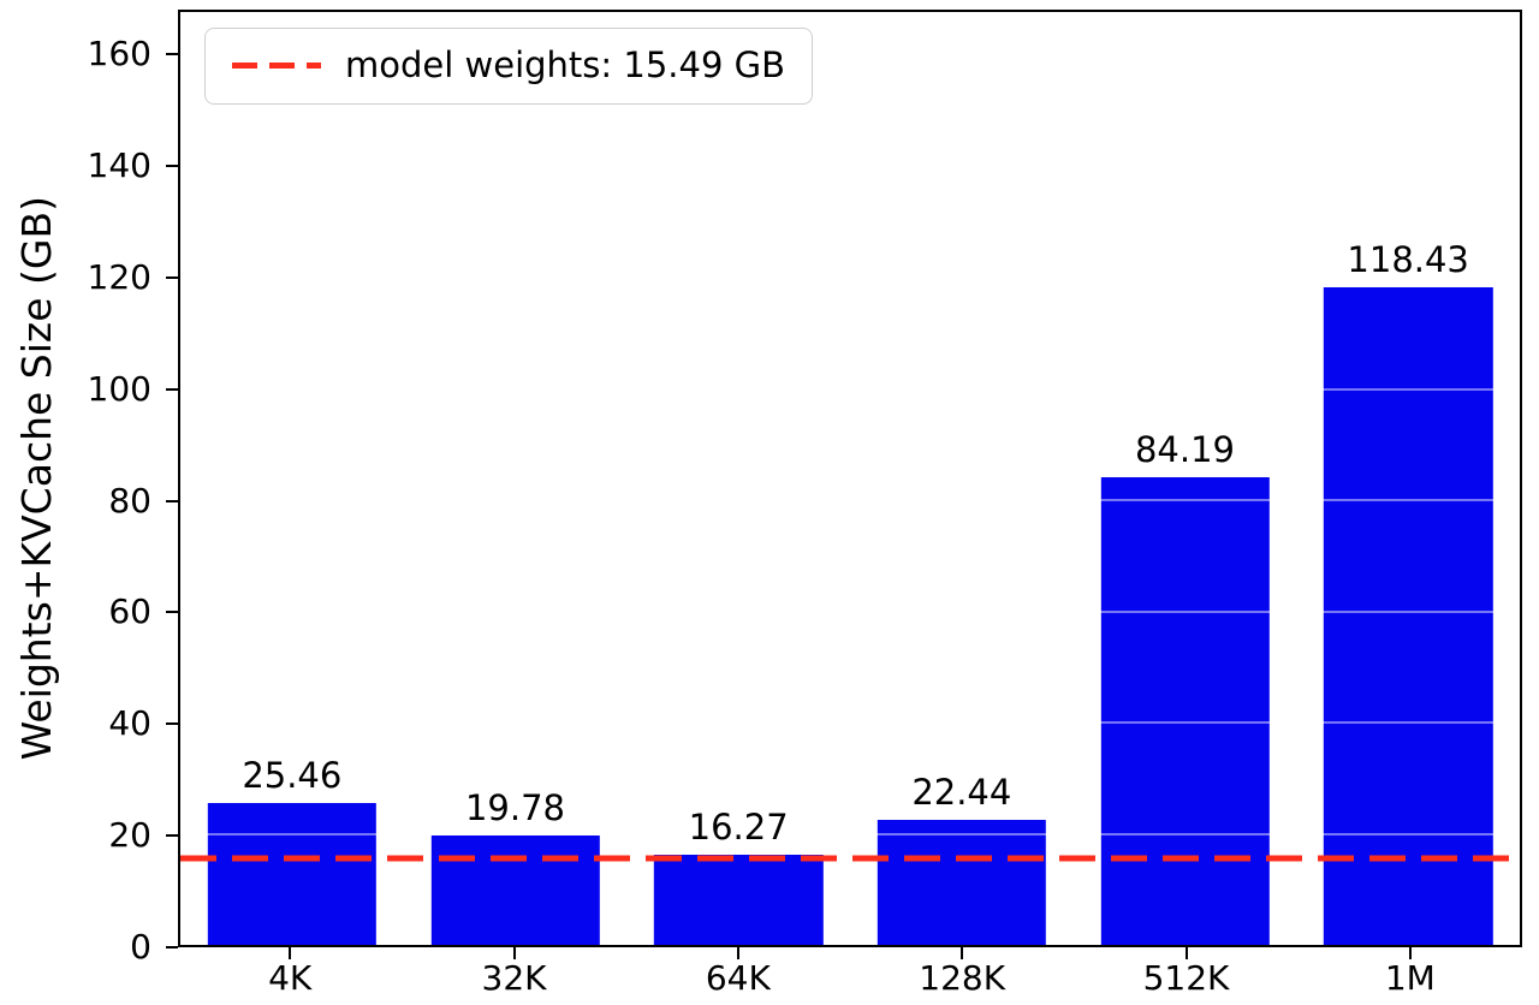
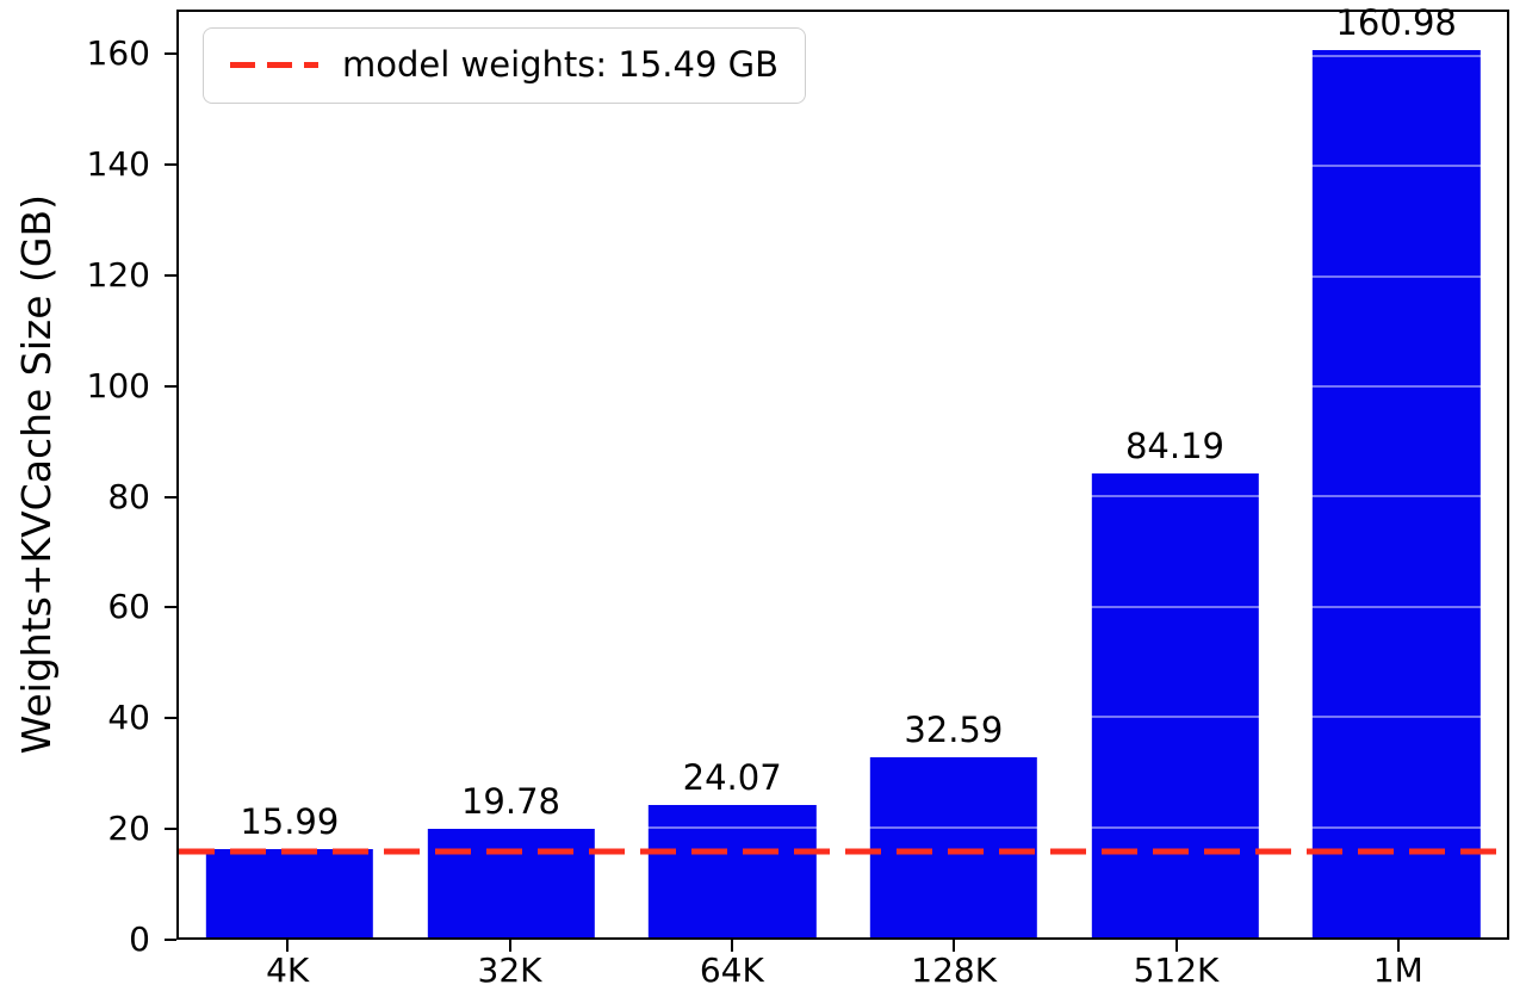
4K: 25.46 -> 15.99
64K: 16.27 -> 24.07
128K: 22.44 -> 32.59
1M: 118.43 -> 160.98
